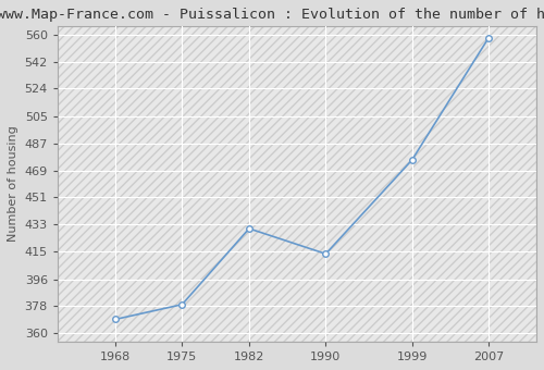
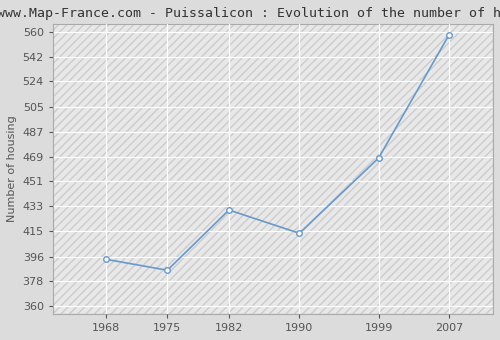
1968: 369 -> 394
1975: 379 -> 386
1999: 476 -> 468
